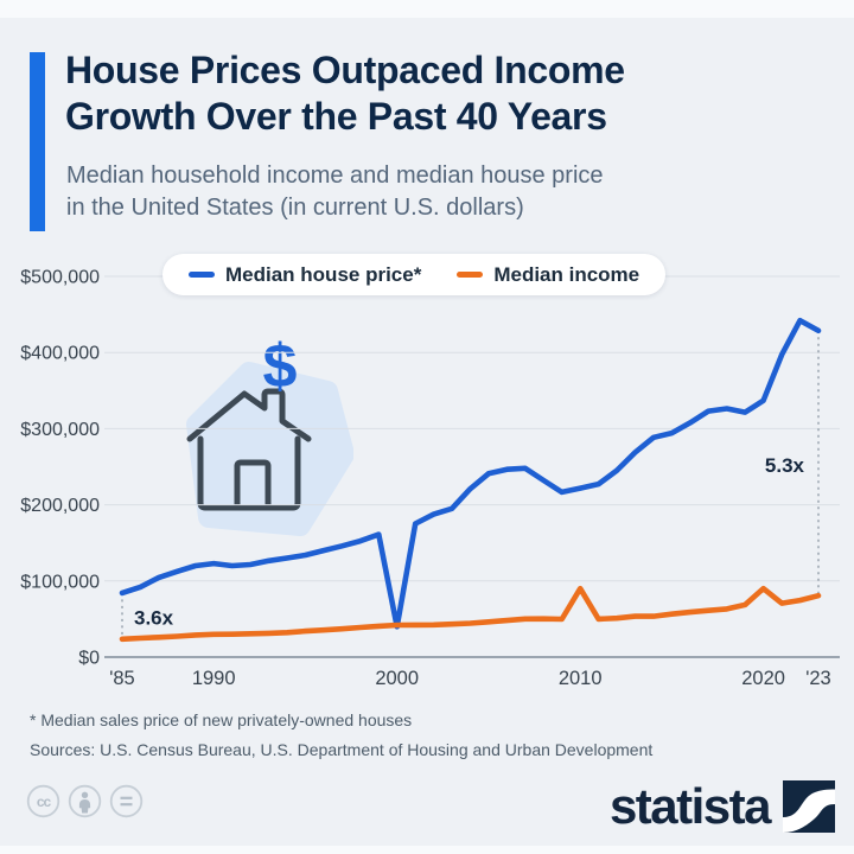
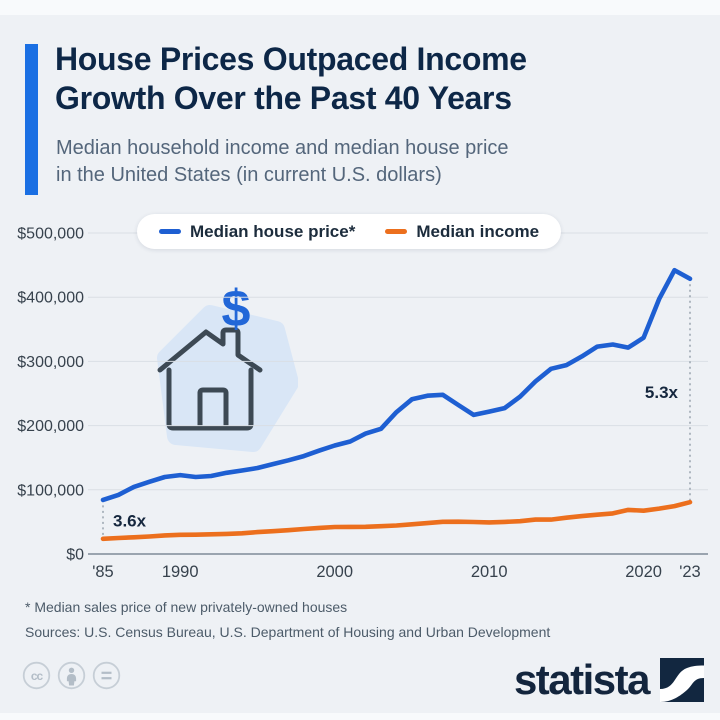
Median house price*/2000: $40000 -> $170000
Median income/2010: $90000 -> $50000
Median income/2020: $90000 -> $70000
